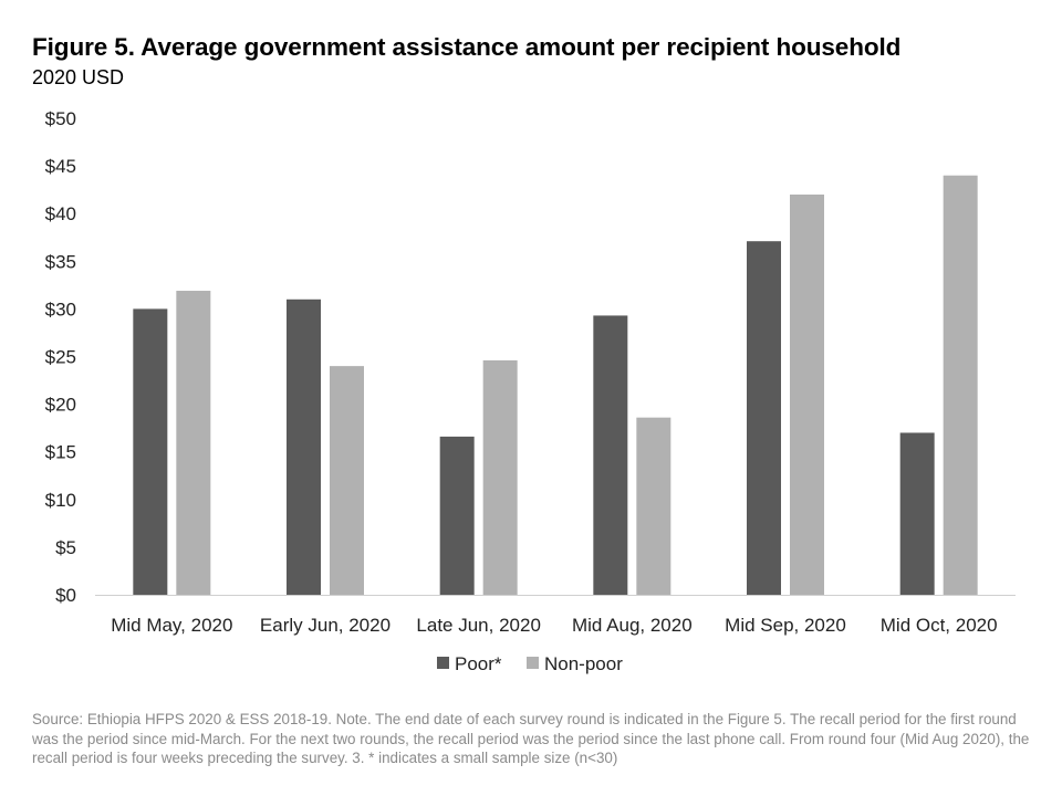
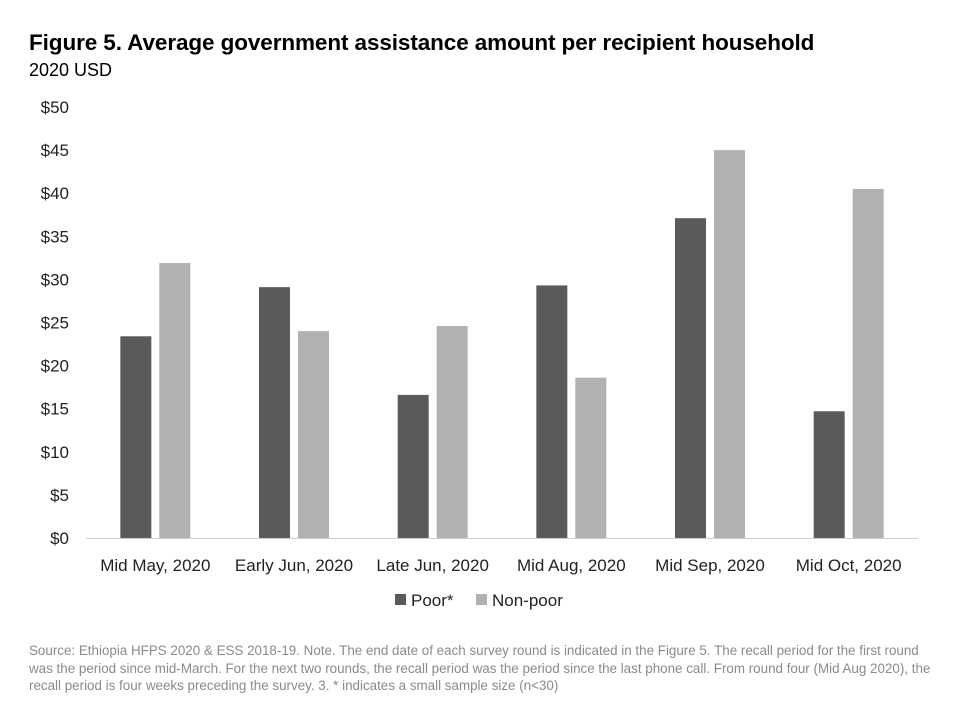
Poor*/Mid May, 2020: $30 -> $23
Poor*/Early Jun, 2020: $31 -> $29
Non-poor/Mid Sep, 2020: $42 -> $45
Poor*/Mid Oct, 2020: $17 -> $15
Non-poor/Mid Oct, 2020: $44 -> $40
